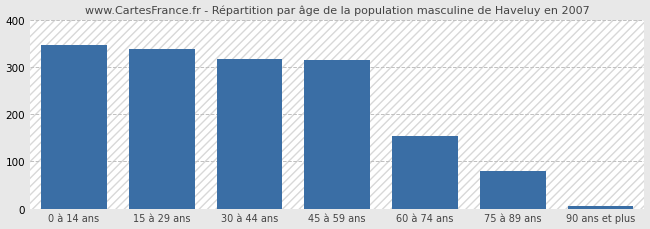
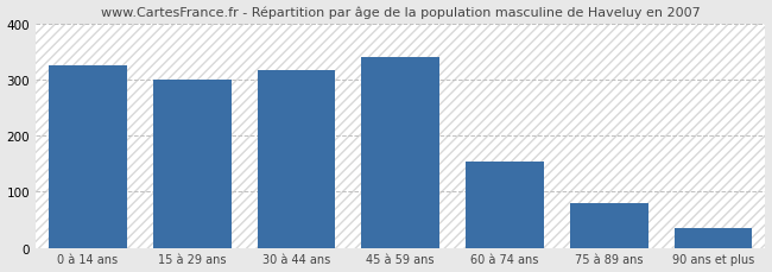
0 à 14 ans: 347 -> 325
15 à 29 ans: 338 -> 300
45 à 59 ans: 315 -> 340
90 ans et plus: 5 -> 35
